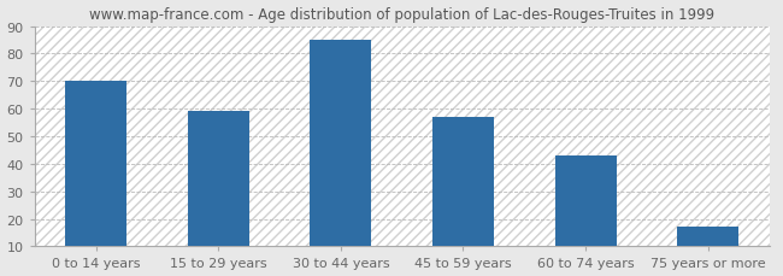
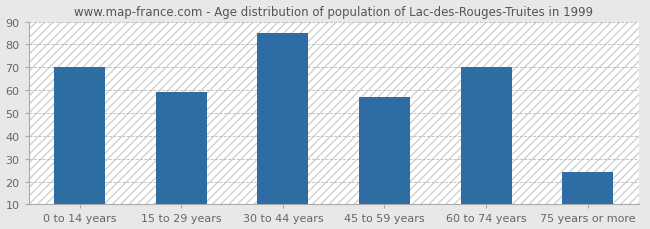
60 to 74 years: 43 -> 70
75 years or more: 17 -> 24
